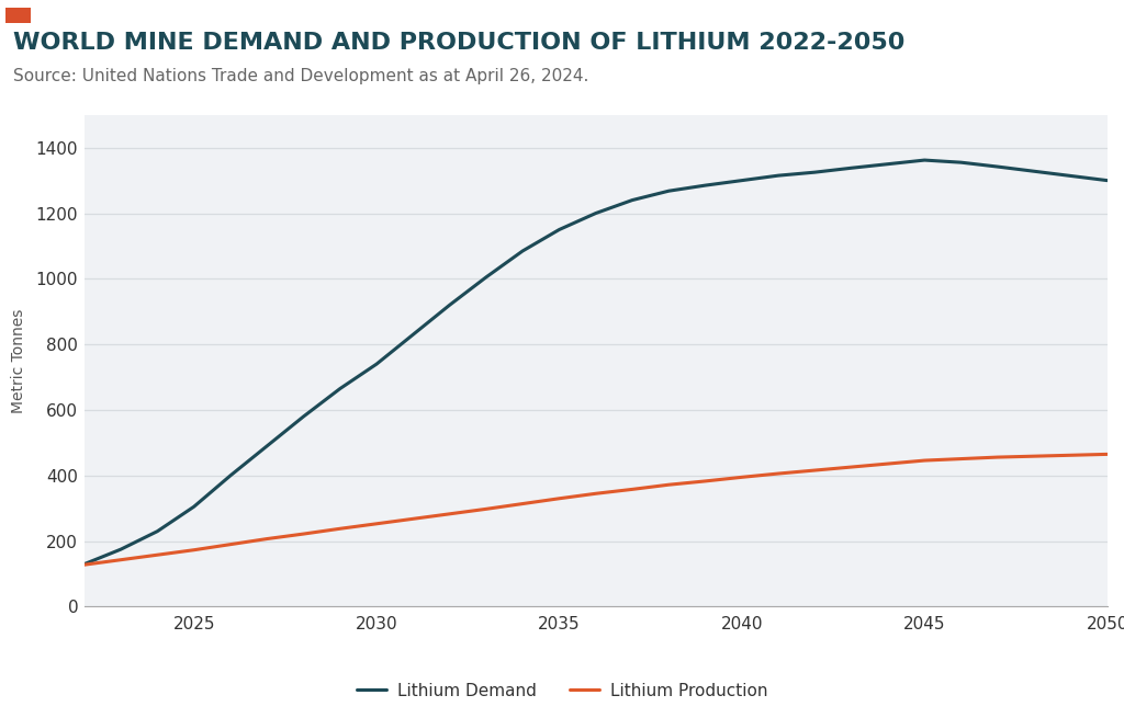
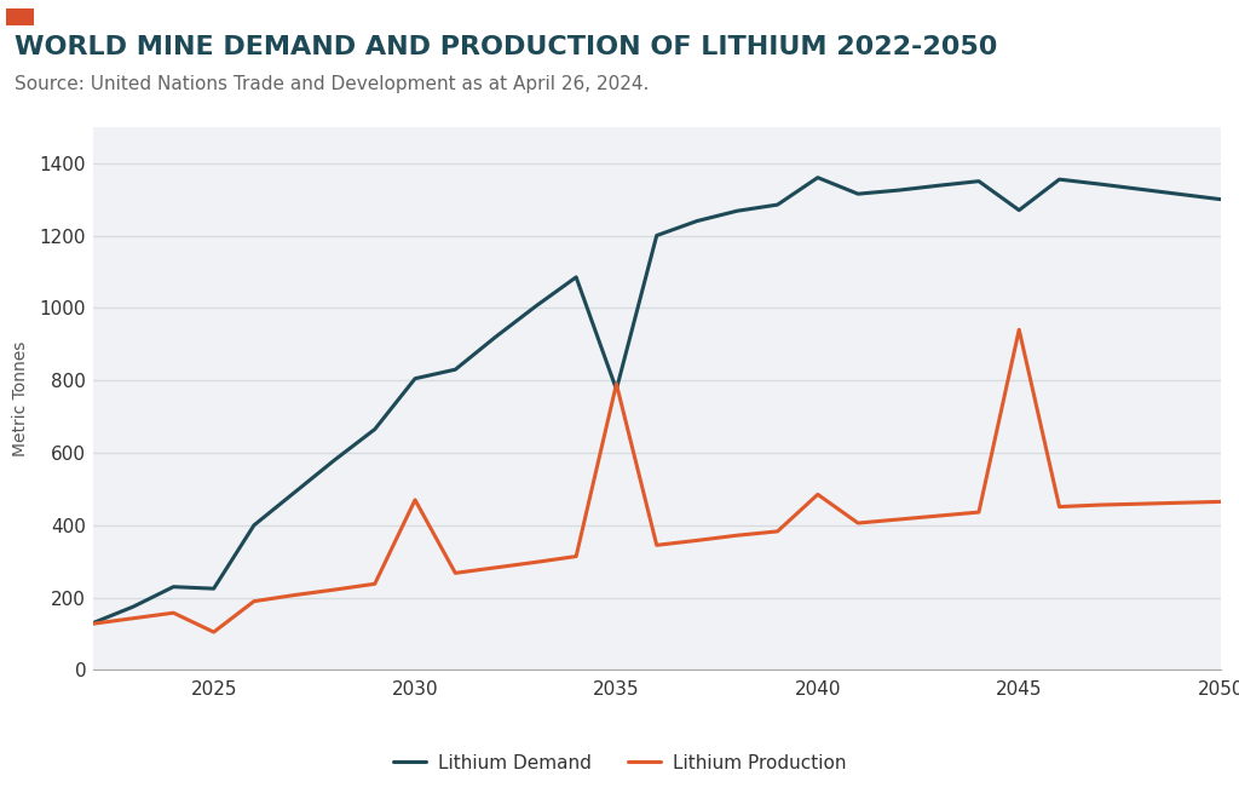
Lithium Demand/2025: 305 -> 225
Lithium Production/2025: 173 -> 105
Lithium Demand/2030: 740 -> 805
Lithium Production/2030: 253 -> 470
Lithium Demand/2035: 1150 -> 775
Lithium Production/2035: 330 -> 790
Lithium Demand/2040: 1300 -> 1360
Lithium Production/2040: 395 -> 485
Lithium Demand/2045: 1362 -> 1270
Lithium Production/2045: 446 -> 940
